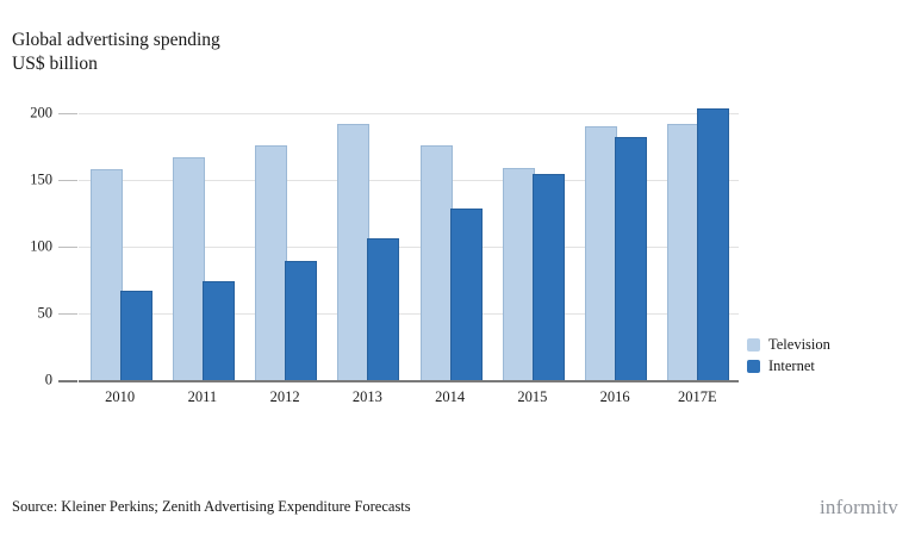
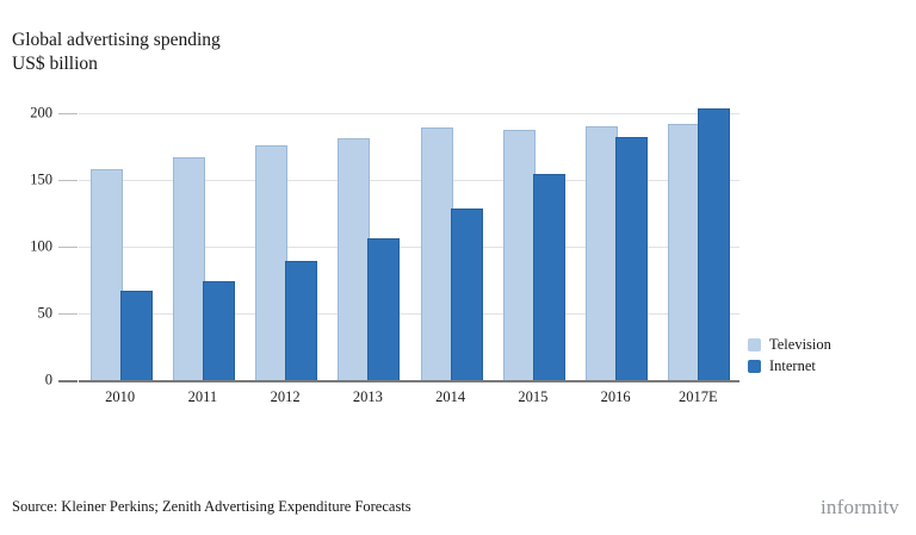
Television/2013: 191 -> 180
Television/2014: 175 -> 188
Television/2015: 158 -> 187
